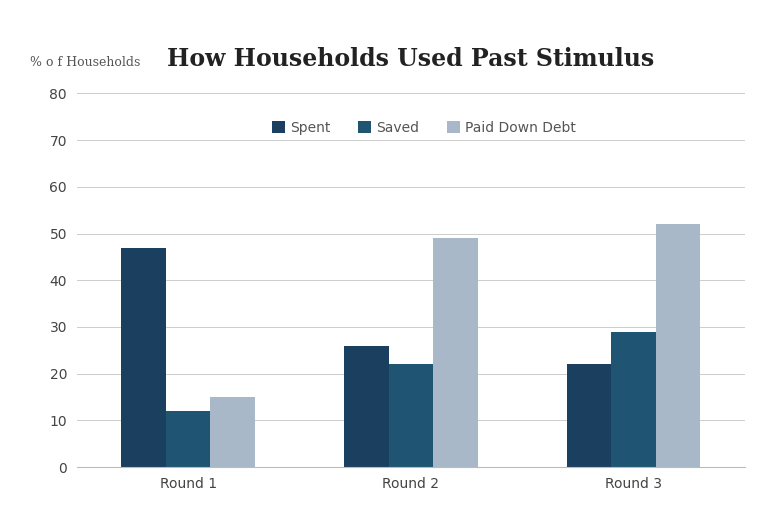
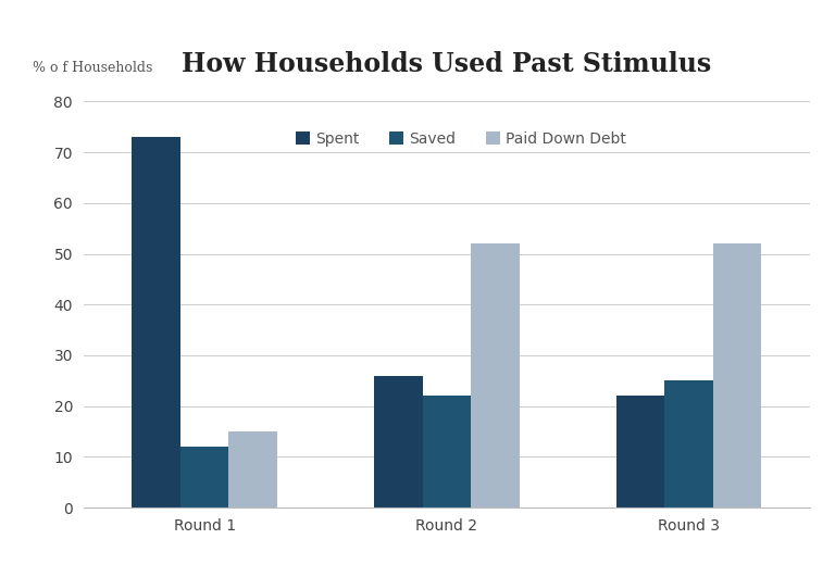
Spent/Round 1: 47 -> 73
Paid Down Debt/Round 2: 49 -> 52
Saved/Round 3: 29 -> 25
